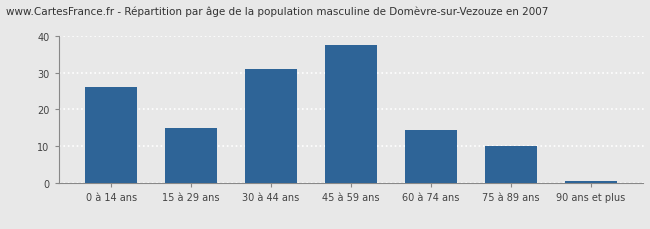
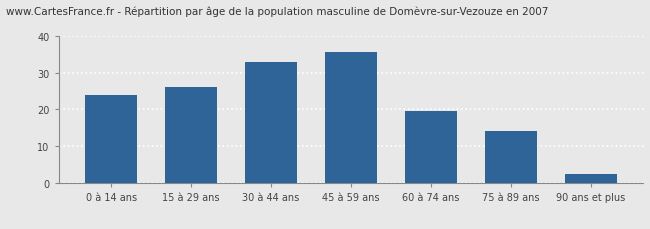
0 à 14 ans: 26.0 -> 24.0
15 à 29 ans: 15.0 -> 26.0
30 à 44 ans: 31.0 -> 33.0
45 à 59 ans: 37.5 -> 35.5
60 à 74 ans: 14.5 -> 19.5
75 à 89 ans: 10.0 -> 14.0
90 ans et plus: 0.5 -> 2.5
